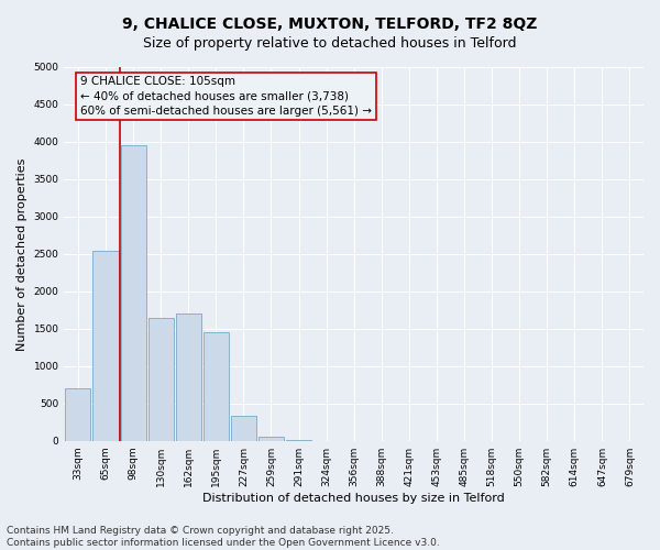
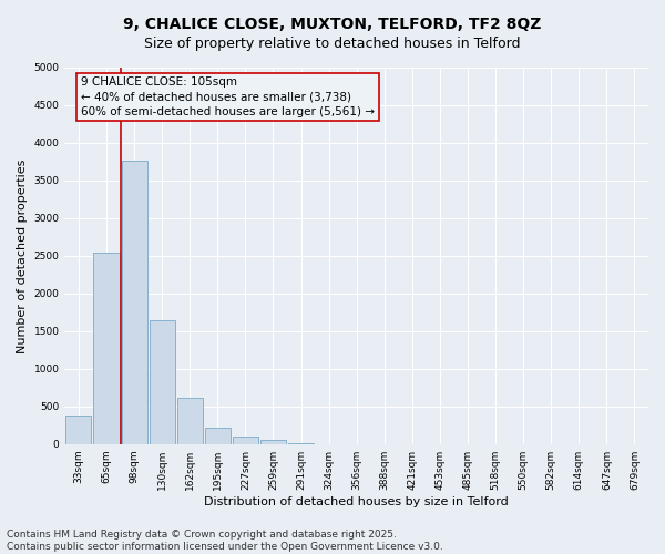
33sqm: 700 -> 380
98sqm: 3960 -> 3760
162sqm: 1700 -> 620
195sqm: 1460 -> 220
227sqm: 340 -> 100
